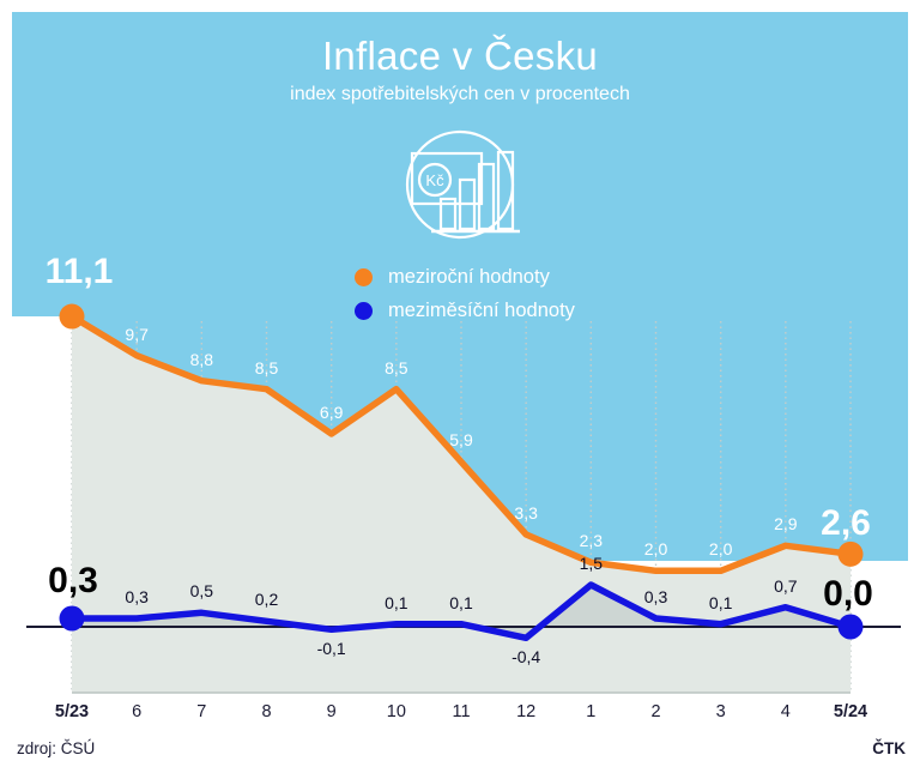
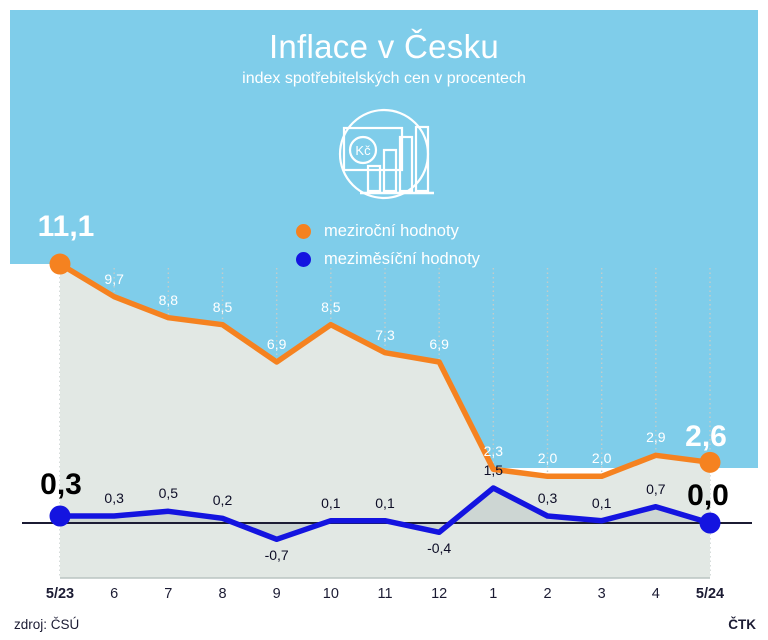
meziměsíční hodnoty/9: -0,1 -> -0,7
meziroční hodnoty/11: 5,9 -> 7,3
meziroční hodnoty/12: 3,3 -> 6,9
